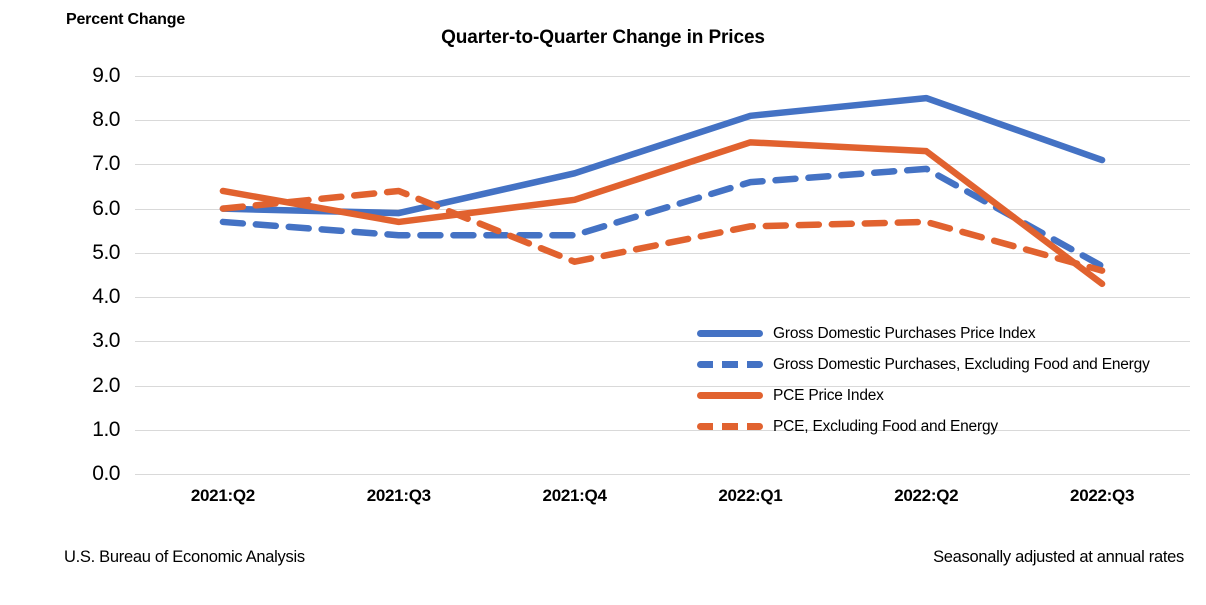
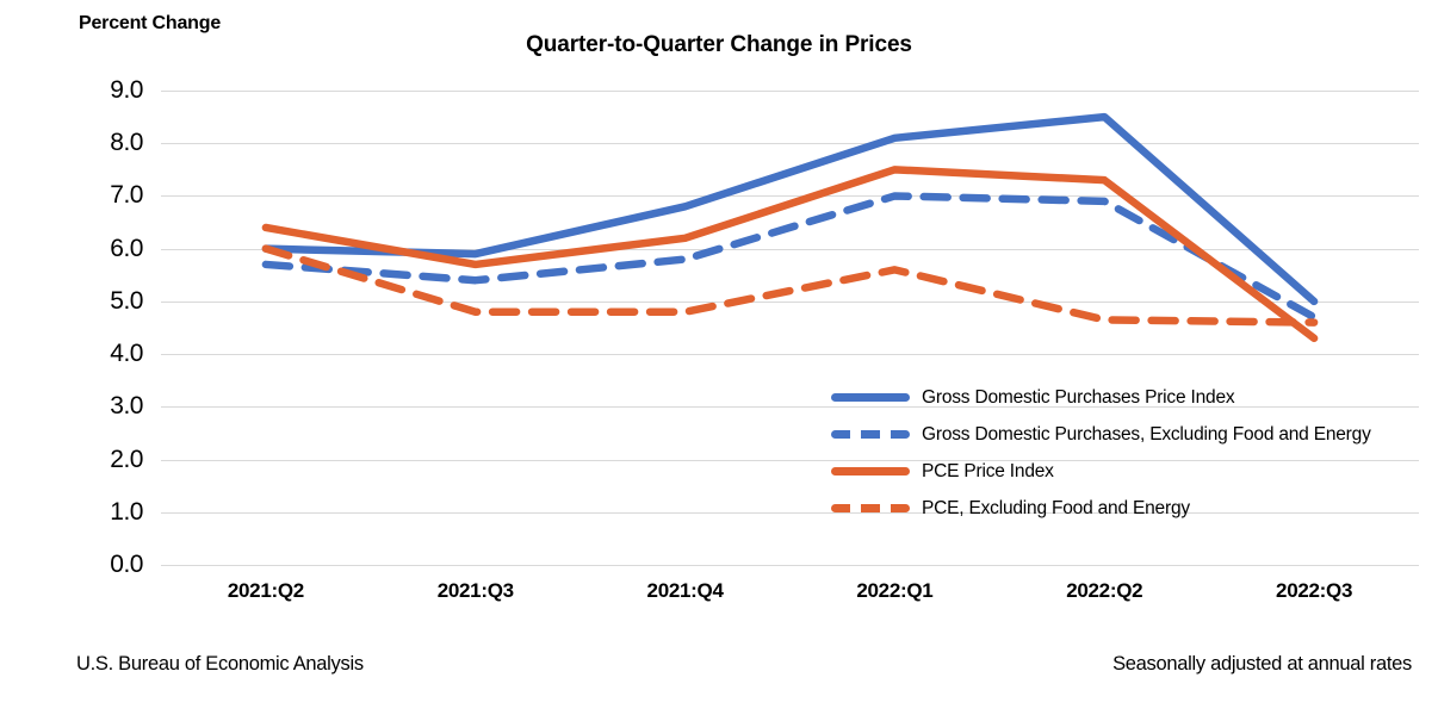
PCE, Excluding Food and Energy/2021:Q3: 6.4 -> 4.8
Gross Domestic Purchases, Excluding Food and Energy/2021:Q4: 5.4 -> 5.8
Gross Domestic Purchases, Excluding Food and Energy/2022:Q1: 6.6 -> 7.0
PCE, Excluding Food and Energy/2022:Q2: 5.7 -> 4.7
Gross Domestic Purchases Price Index/2022:Q3: 7.1 -> 5.0
